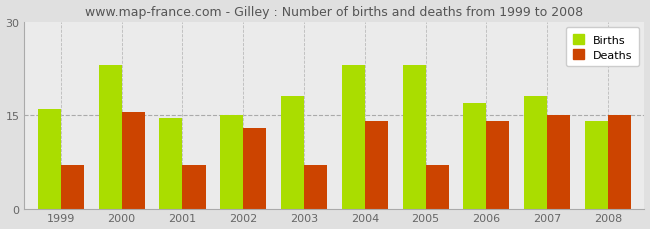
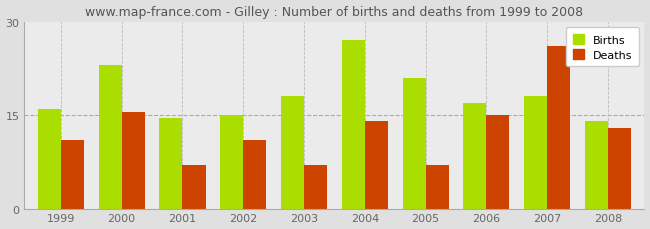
Deaths/1999: 7.0 -> 11.0
Deaths/2002: 13.0 -> 11.0
Births/2004: 23.0 -> 27.0
Births/2005: 23.0 -> 21.0
Deaths/2006: 14.0 -> 15.0
Deaths/2007: 15.0 -> 26.0
Deaths/2008: 15.0 -> 13.0
